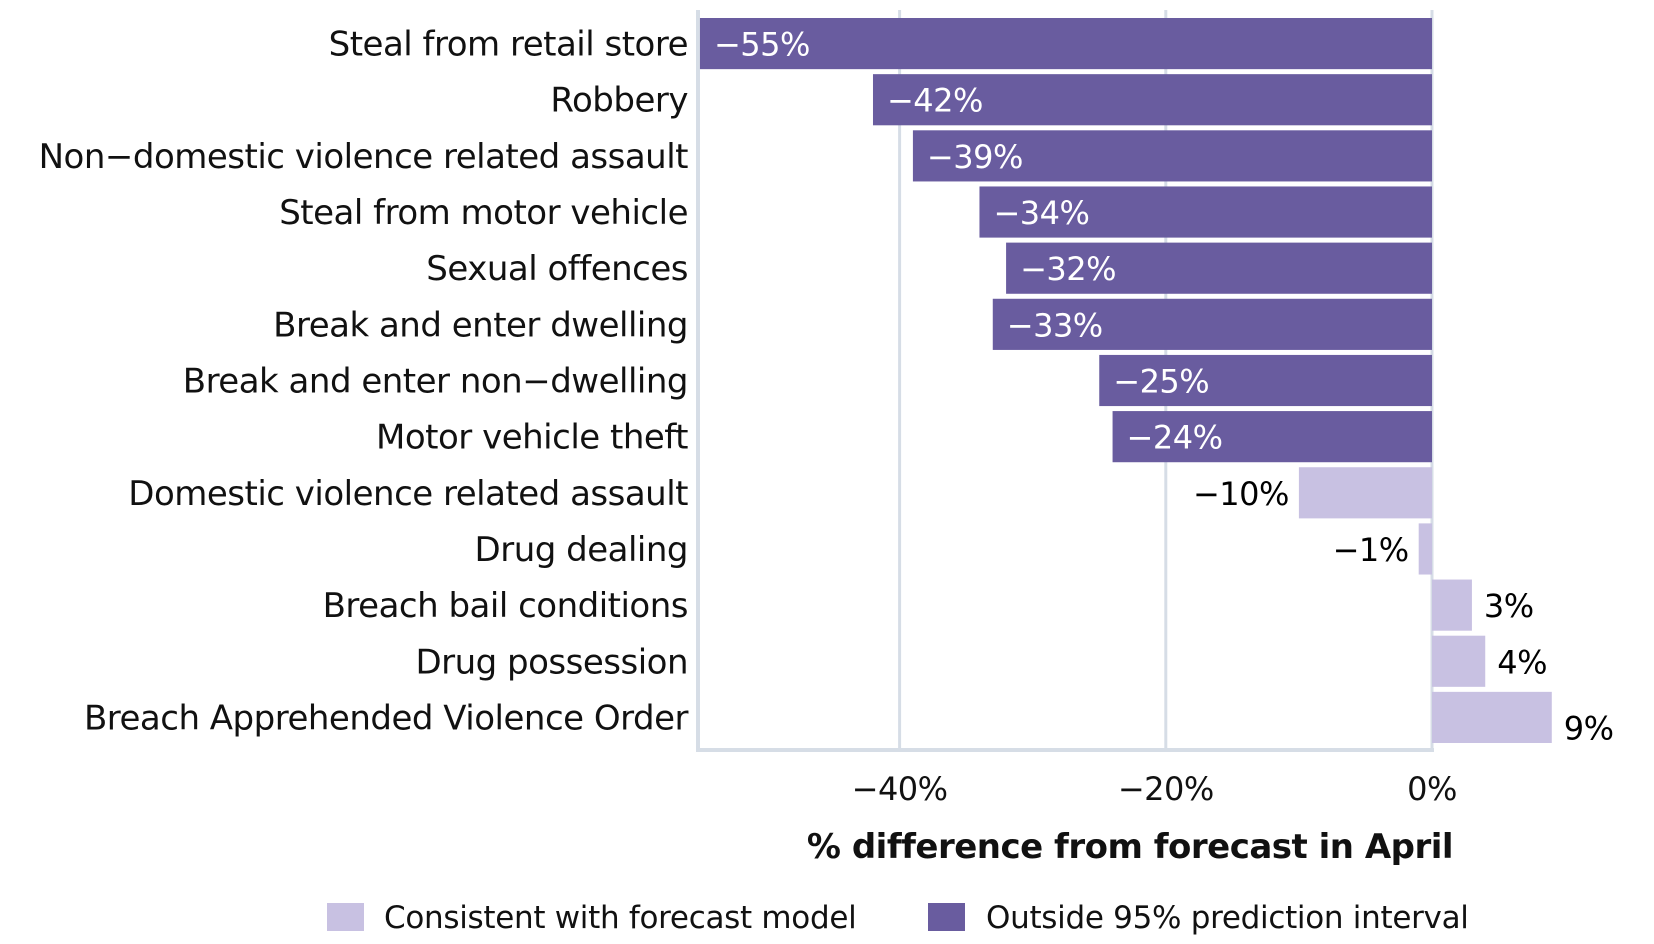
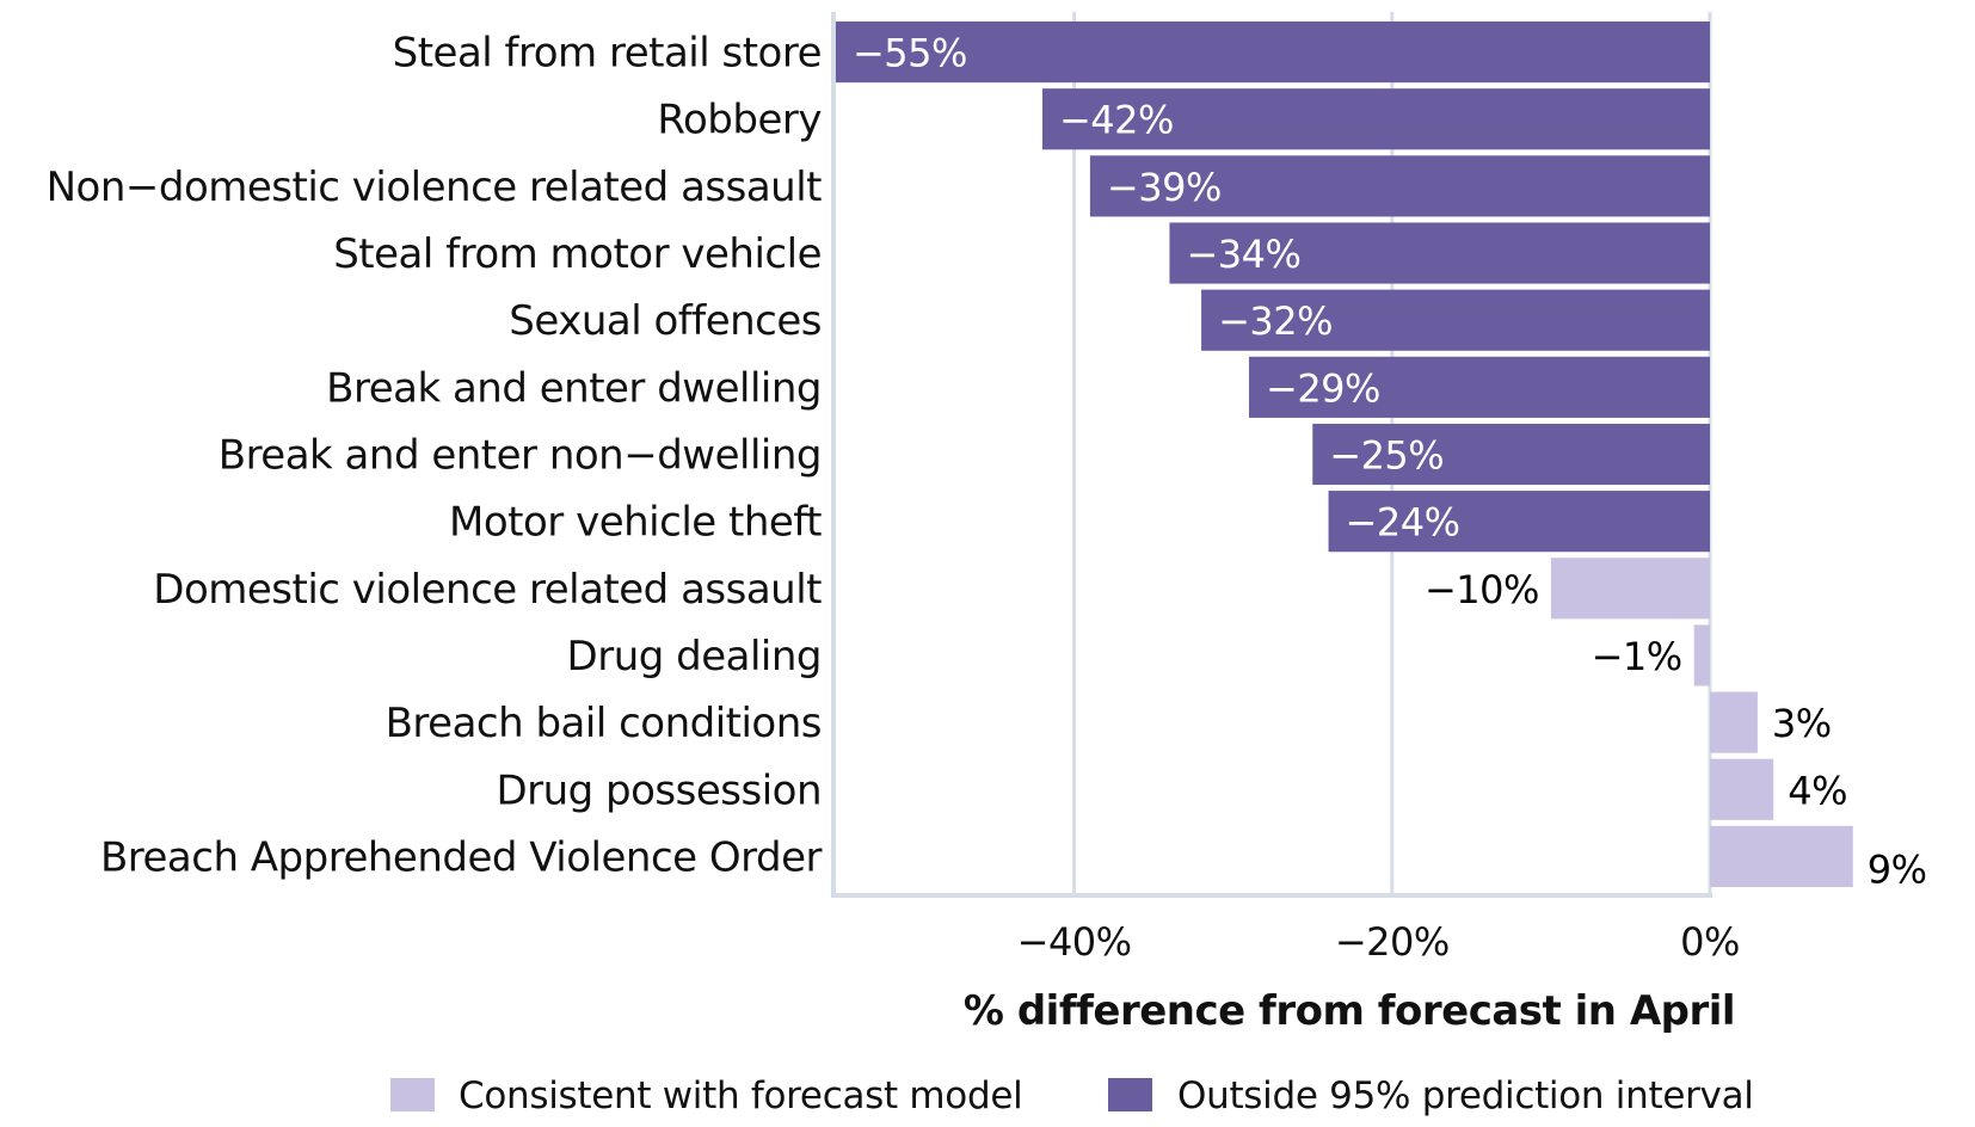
Break and enter dwelling: −33% -> −29%
